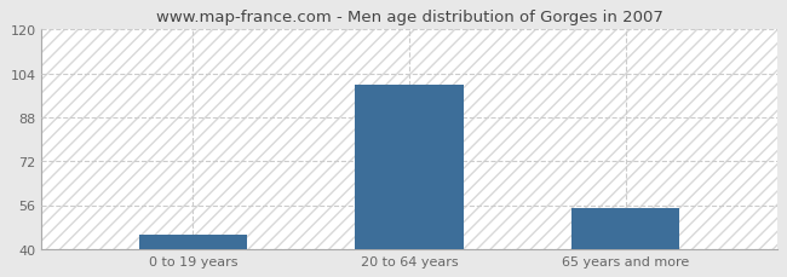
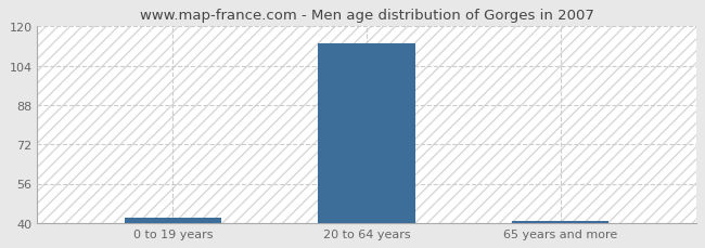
0 to 19 years: 45 -> 42
20 to 64 years: 100 -> 113
65 years and more: 55 -> 41
